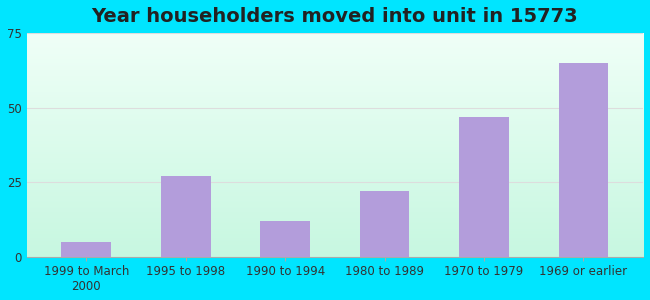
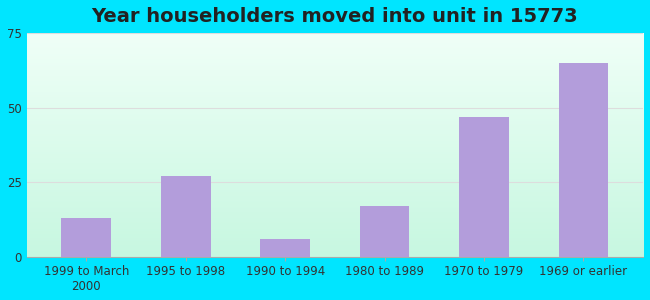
1999 to March 2000: 5 -> 13
1990 to 1994: 12 -> 6
1980 to 1989: 22 -> 17
